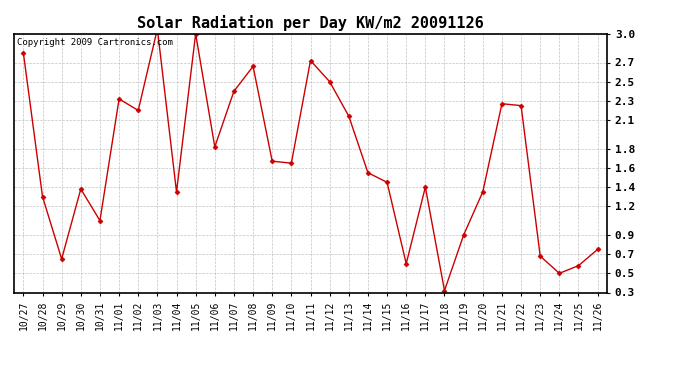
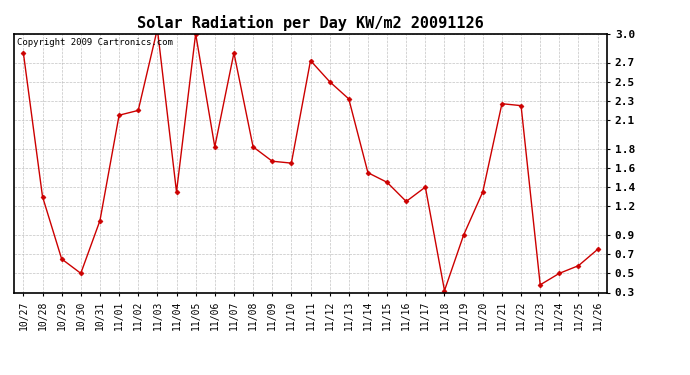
10/30: 1.38 -> 0.50
11/01: 2.32 -> 2.15
11/07: 2.40 -> 2.80
11/08: 2.66 -> 1.82
11/13: 2.14 -> 2.32
11/16: 0.60 -> 1.25
11/23: 0.68 -> 0.38
